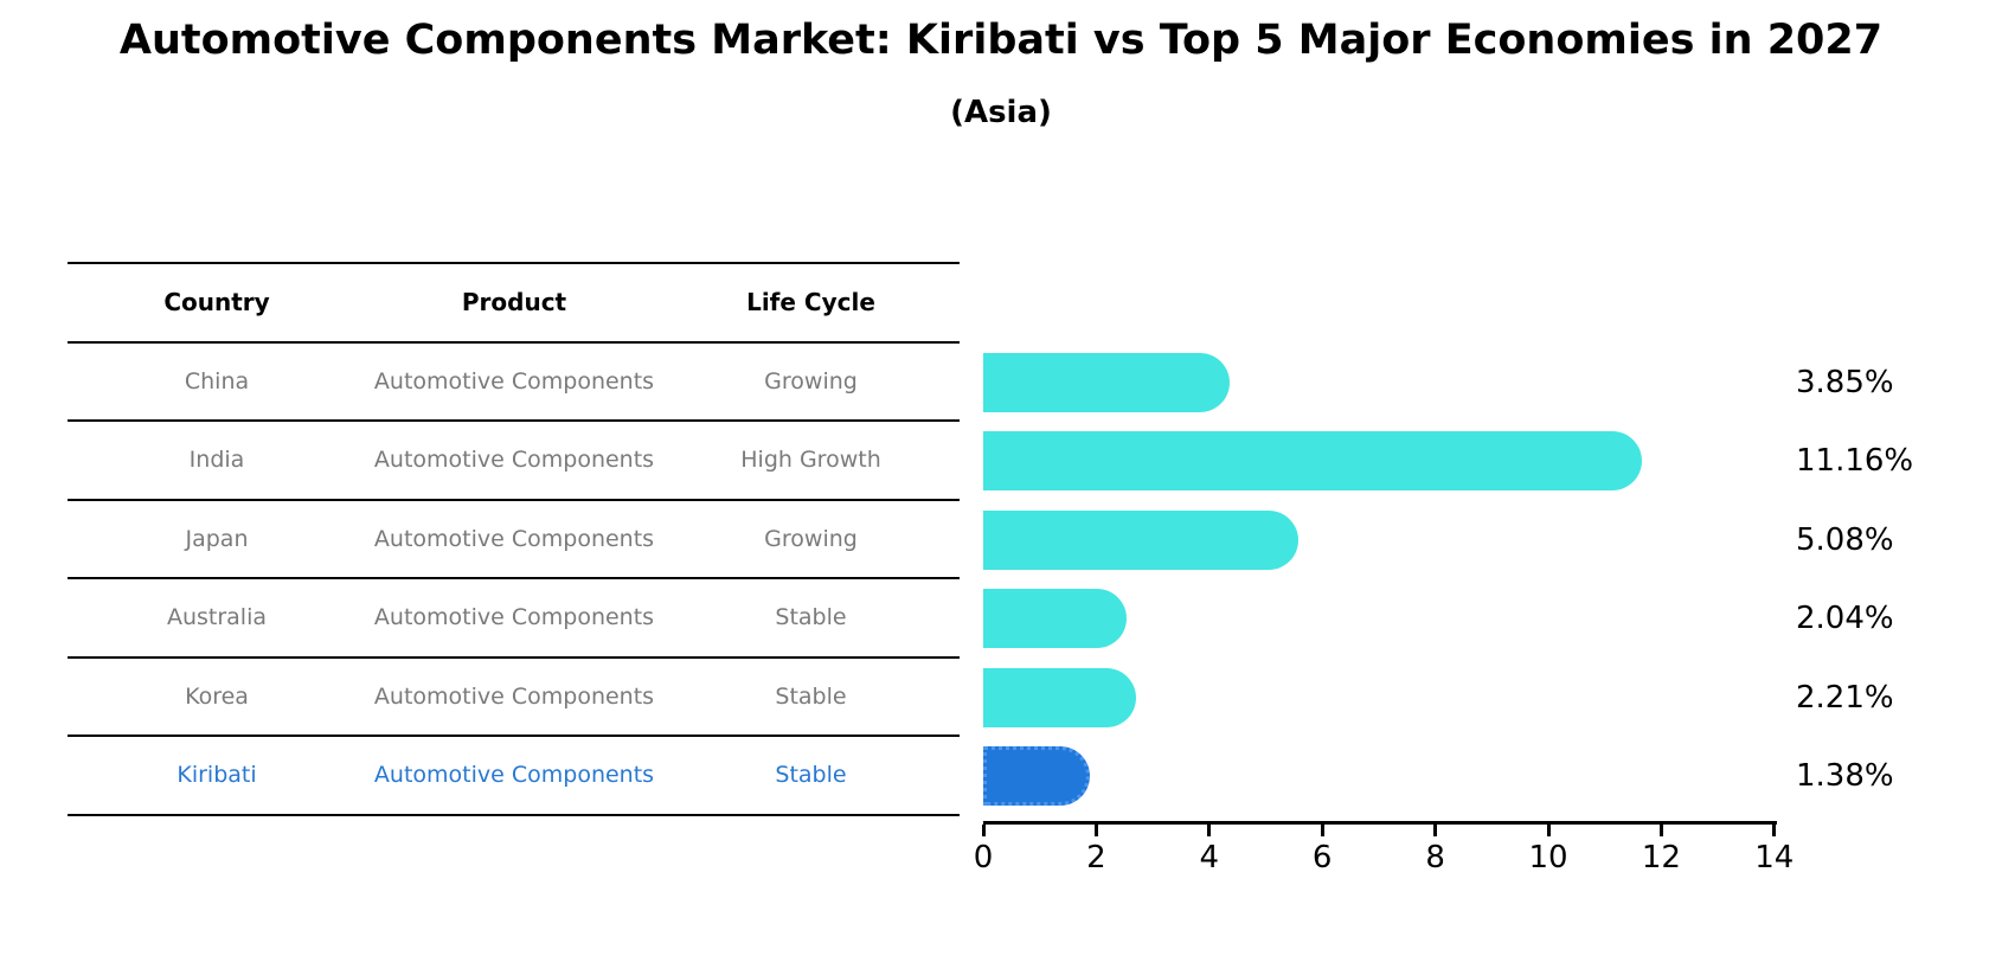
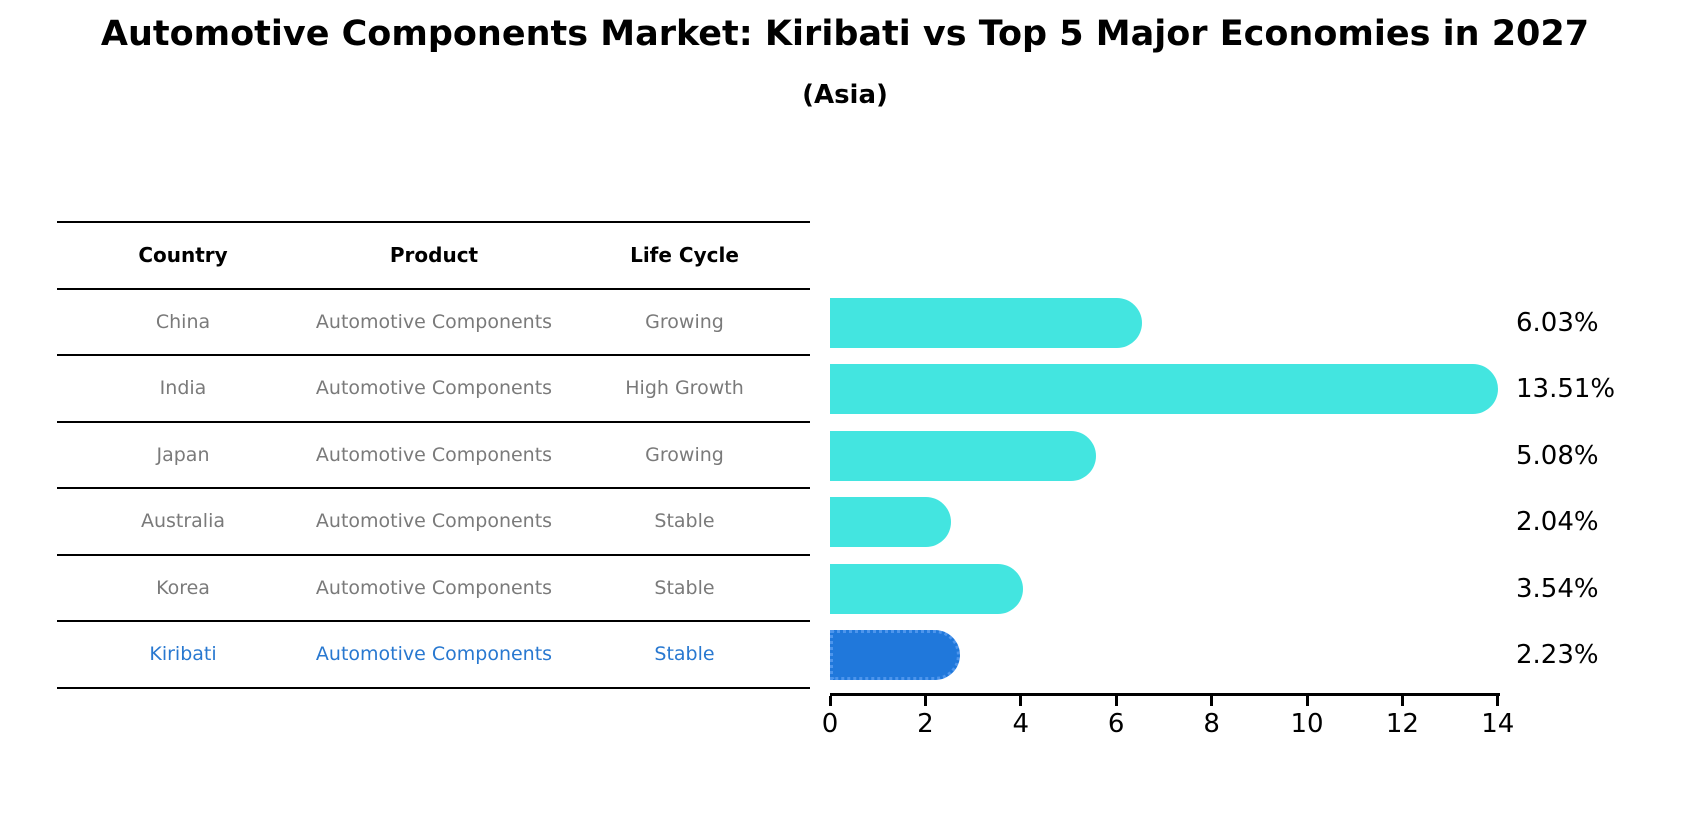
China: 3.85% -> 6.03%
India: 11.16% -> 13.51%
Korea: 2.21% -> 3.54%
Kiribati: 1.38% -> 2.23%
